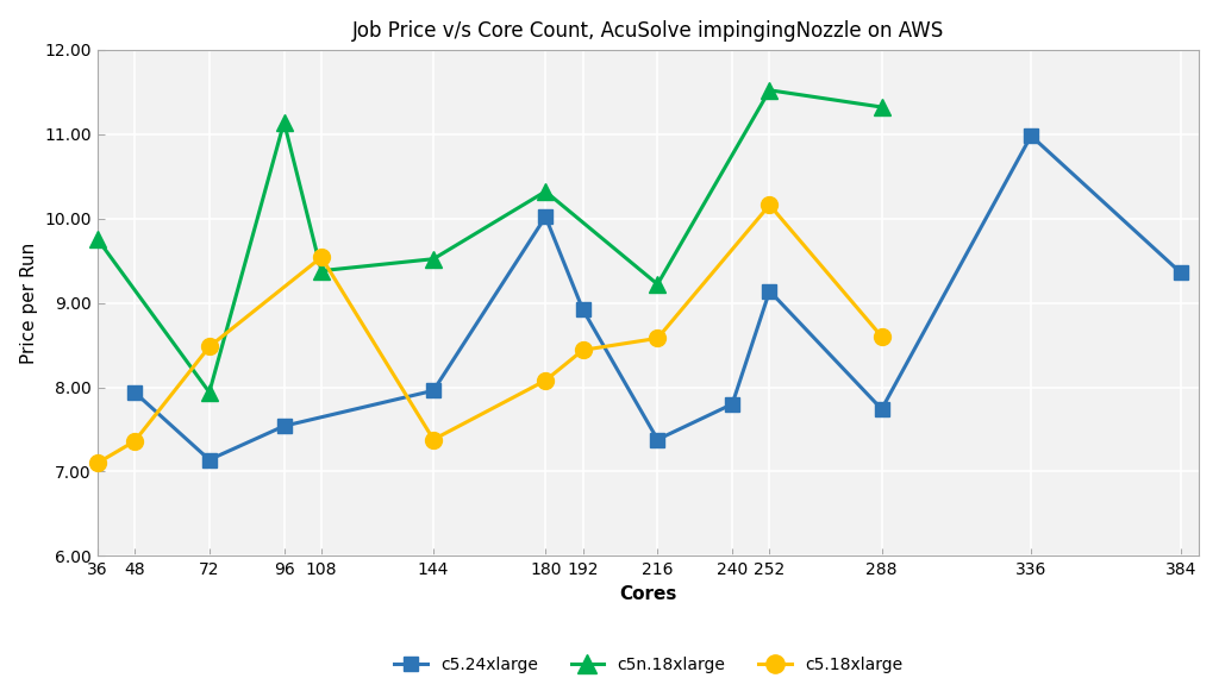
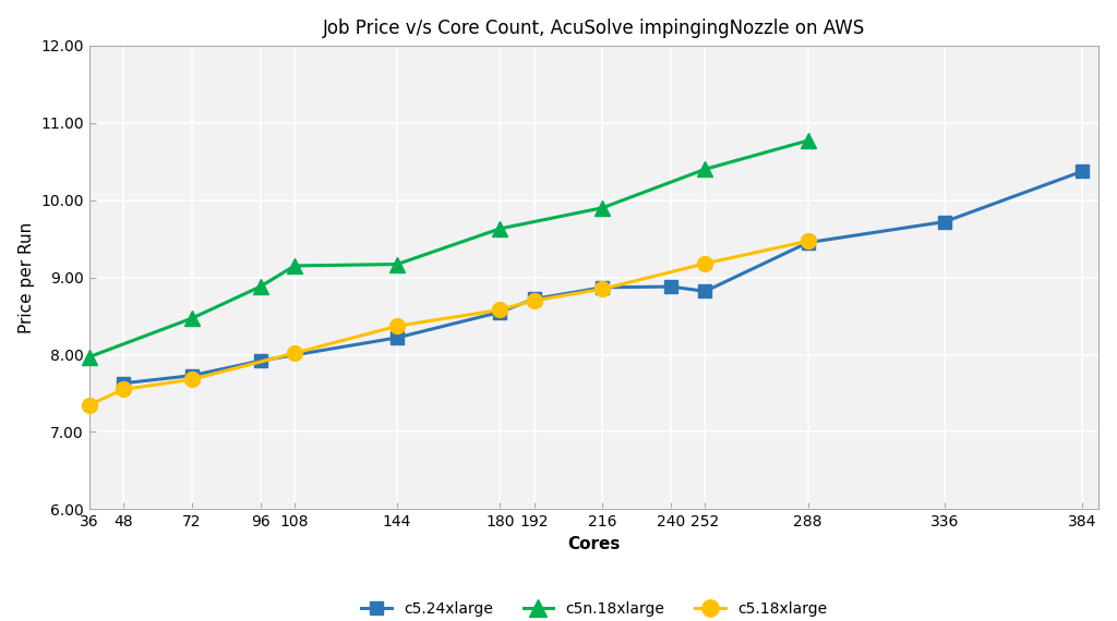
c5n.18xlarge/36: 9.76 -> 7.97
c5.18xlarge/36: 7.10 -> 7.35
c5.24xlarge/48: 7.94 -> 7.63
c5.18xlarge/48: 7.36 -> 7.55
c5.24xlarge/72: 7.14 -> 7.73
c5n.18xlarge/72: 7.94 -> 8.47
c5.18xlarge/72: 8.48 -> 7.68
c5.24xlarge/96: 7.54 -> 7.92
c5n.18xlarge/96: 11.14 -> 8.88
c5n.18xlarge/108: 9.38 -> 9.15
c5.18xlarge/108: 9.54 -> 8.02
c5.24xlarge/144: 7.96 -> 8.22
c5n.18xlarge/144: 9.52 -> 9.17
c5.18xlarge/144: 7.38 -> 8.37
c5.24xlarge/180: 10.02 -> 8.55
c5n.18xlarge/180: 10.32 -> 9.63
c5.18xlarge/180: 8.08 -> 8.58
c5.24xlarge/192: 8.92 -> 8.72
c5.18xlarge/192: 8.44 -> 8.70
c5.24xlarge/216: 7.38 -> 8.87
c5n.18xlarge/216: 9.22 -> 9.90
c5.18xlarge/216: 8.58 -> 8.85
c5.24xlarge/240: 7.80 -> 8.88
c5.24xlarge/252: 9.14 -> 8.82
c5n.18xlarge/252: 11.52 -> 10.40
c5.18xlarge/252: 10.16 -> 9.18
c5.24xlarge/288: 7.74 -> 9.45
c5n.18xlarge/288: 11.32 -> 10.77
c5.18xlarge/288: 8.60 -> 9.47
c5.24xlarge/336: 10.98 -> 9.72
c5.24xlarge/384: 9.36 -> 10.37
